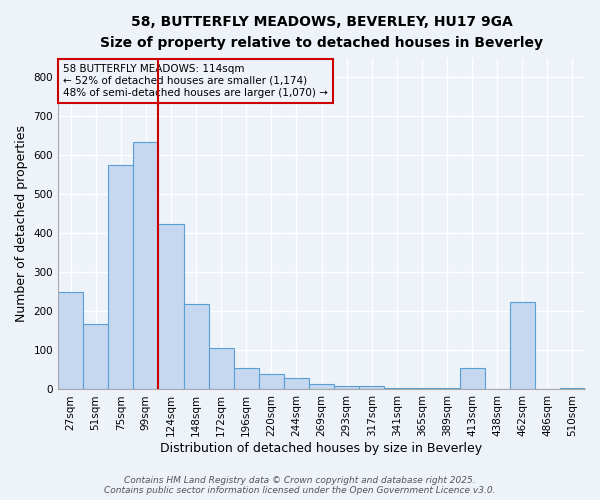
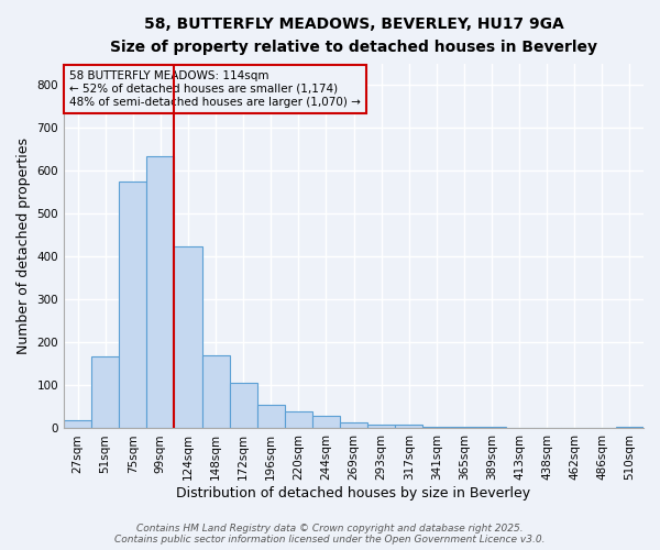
27sqm: 250 -> 18
148sqm: 220 -> 170
413sqm: 55 -> 2
462sqm: 225 -> 1
